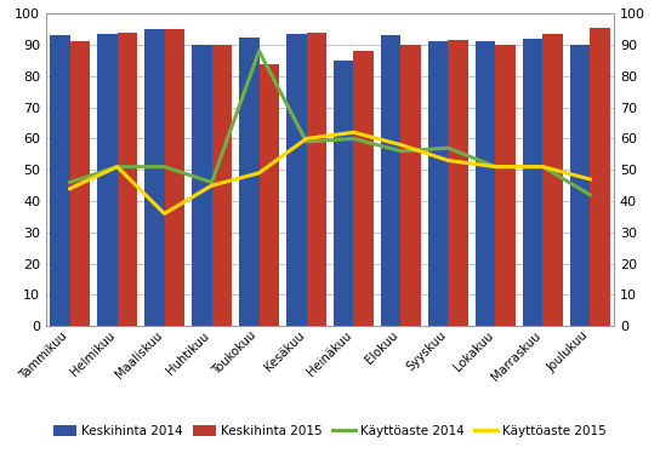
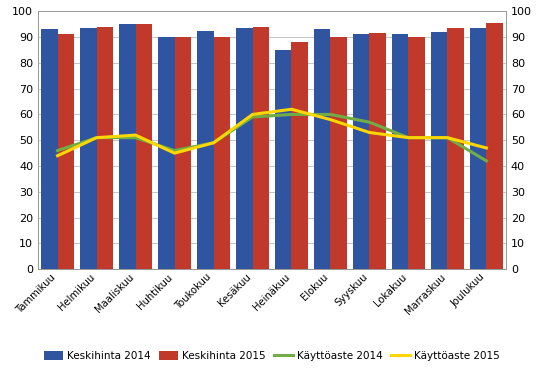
Käyttöaste 2015/Maaliskuu: 36 -> 52
Käyttöaste 2014/Toukokuu: 88 -> 49
Keskihinta 2015/Toukokuu: 84.0 -> 90.0
Käyttöaste 2014/Elokuu: 56 -> 60
Keskihinta 2014/Joulukuu: 90.0 -> 93.5
